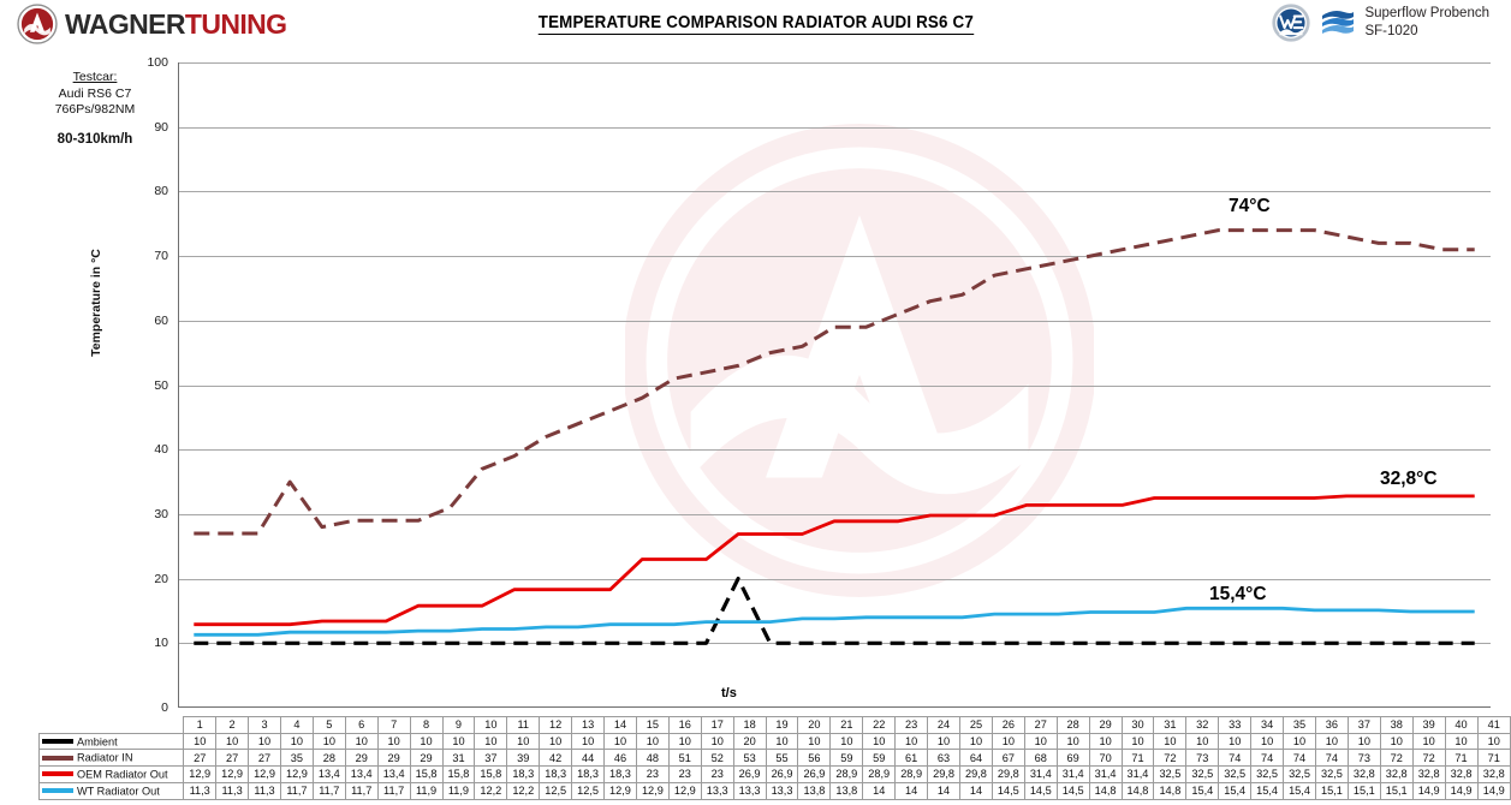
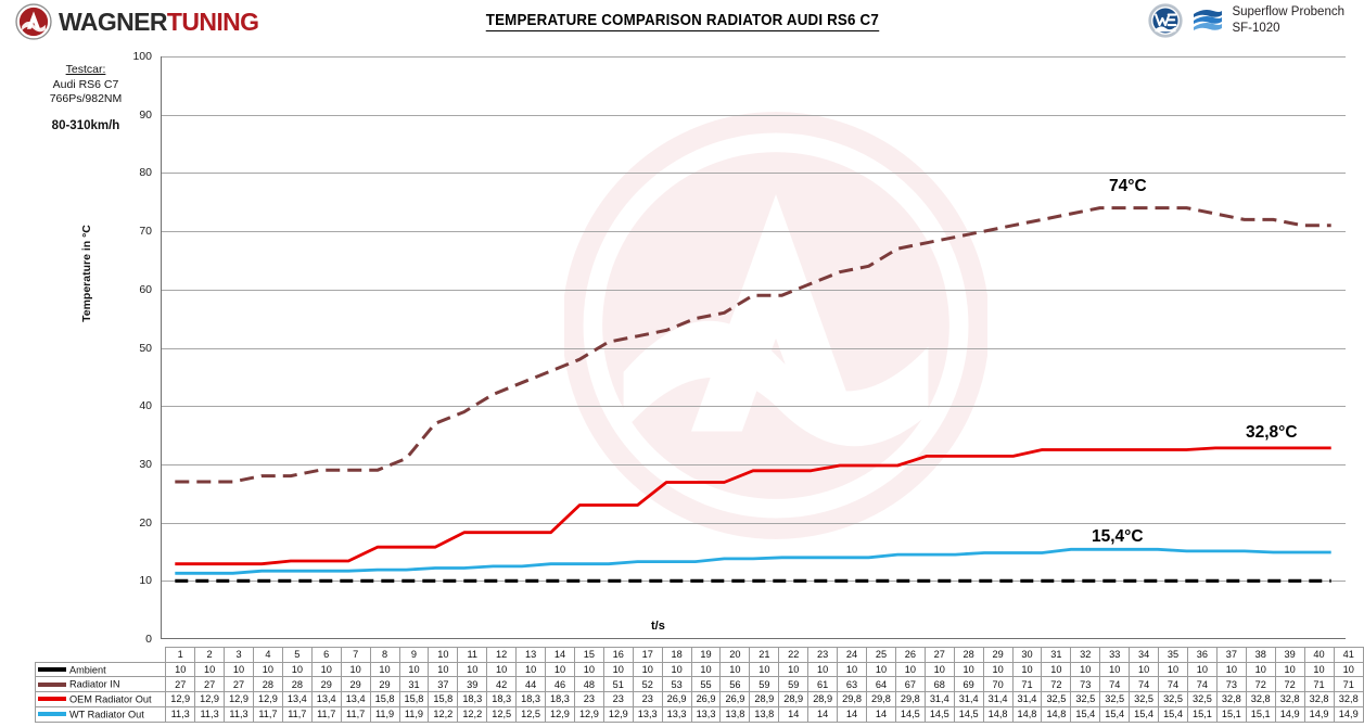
Radiator IN/4: 35 -> 28
Ambient/18: 20 -> 10
